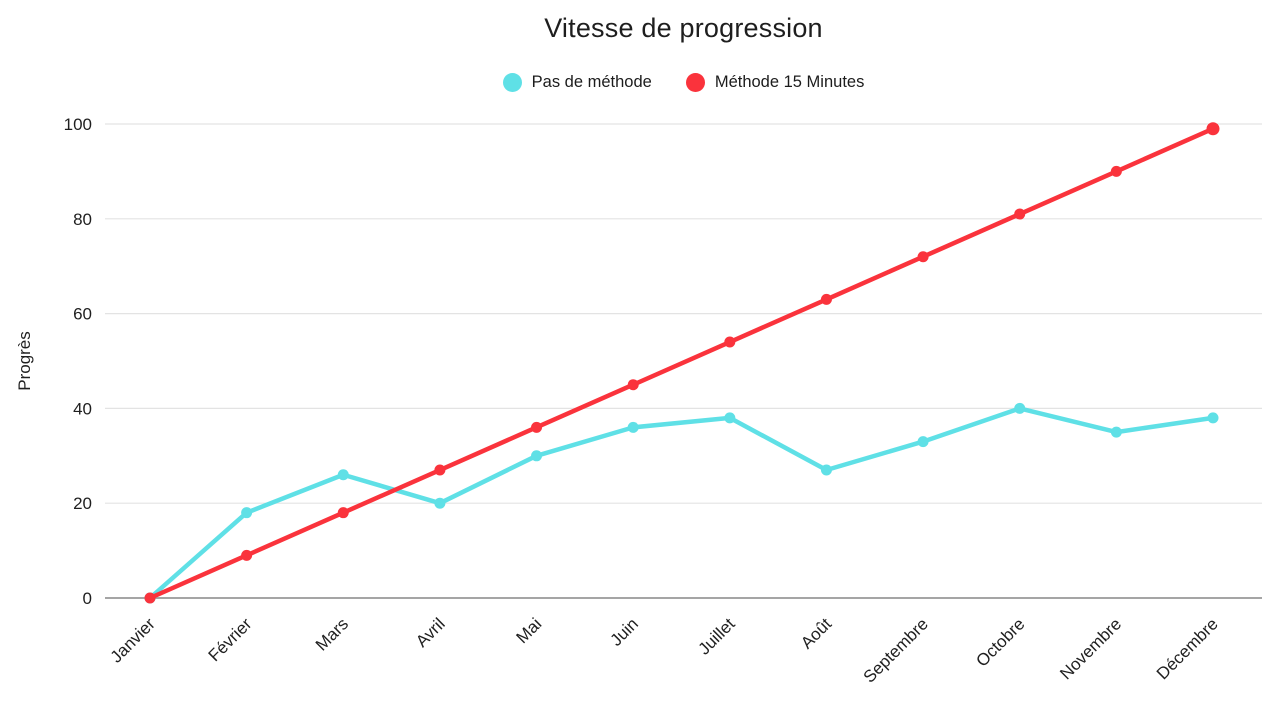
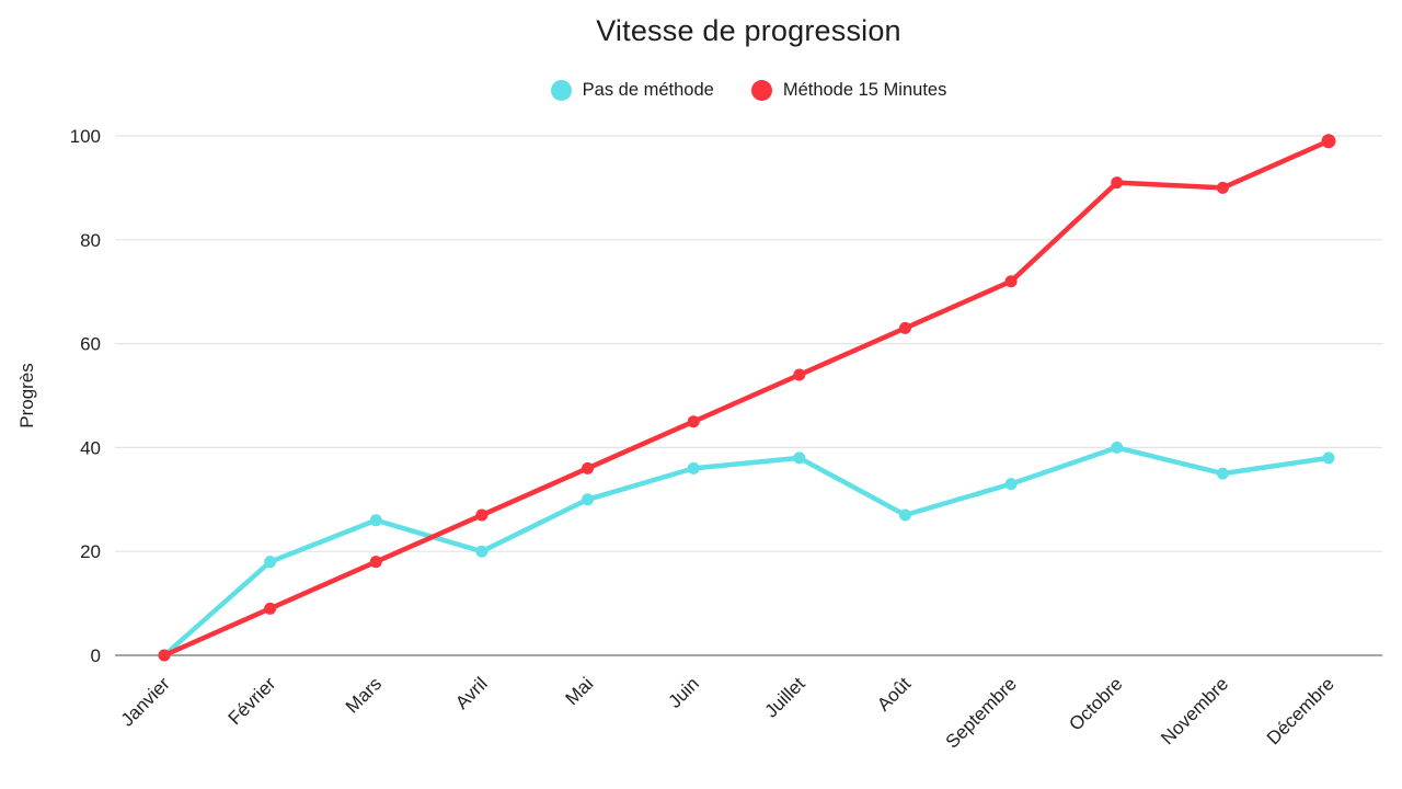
Méthode 15 Minutes/Octobre: 81 -> 91
